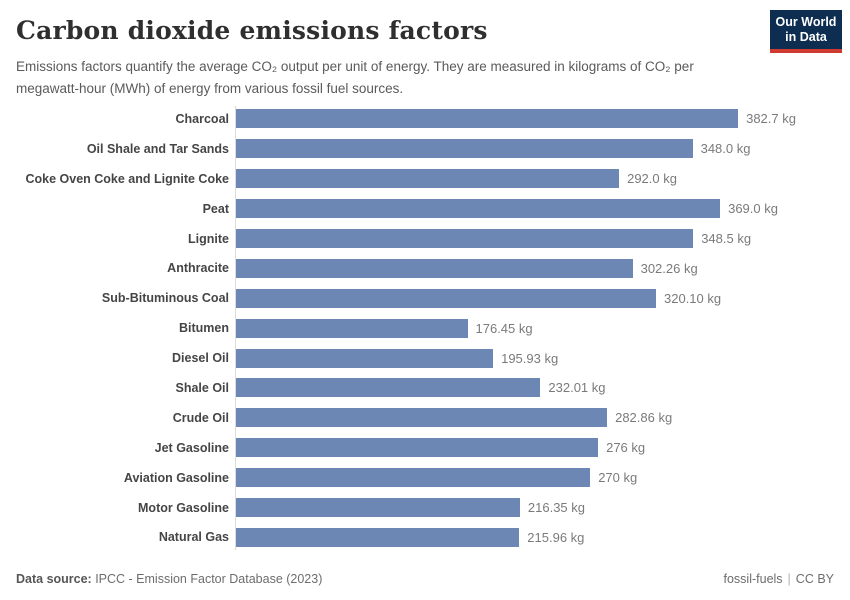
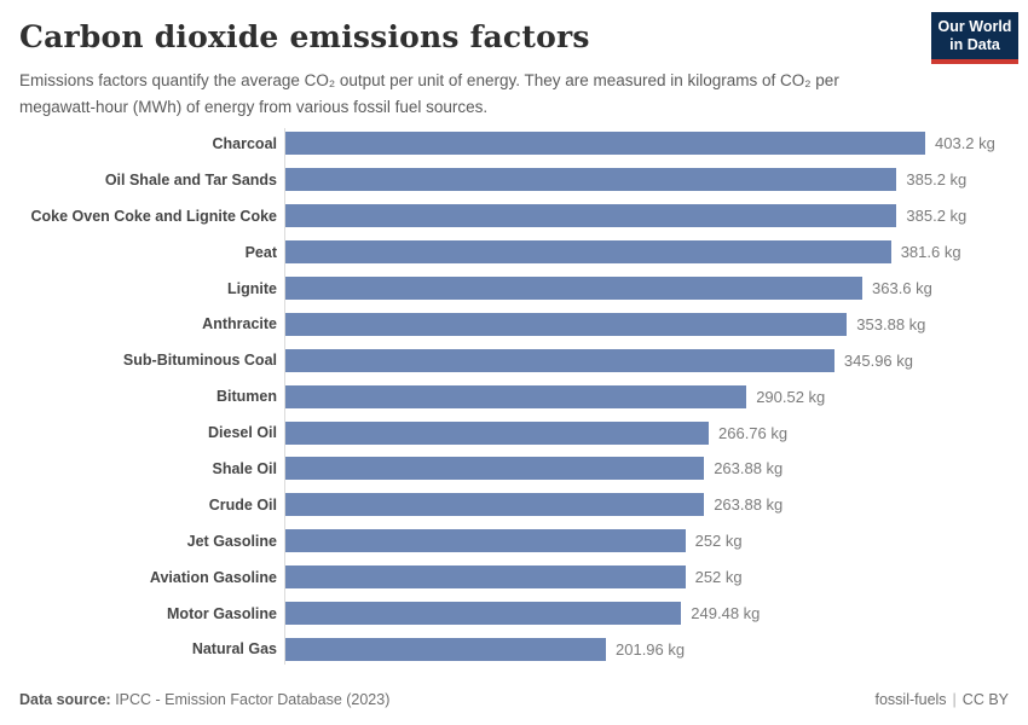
Charcoal: 382.7 -> 403.2
Oil Shale and Tar Sands: 348.0 -> 385.2
Coke Oven Coke and Lignite Coke: 292.0 -> 385.2
Peat: 369.0 -> 381.6
Lignite: 348.5 -> 363.6
Anthracite: 302.26 -> 353.88
Sub-Bituminous Coal: 320.10 -> 345.96
Bitumen: 176.45 -> 290.52
Diesel Oil: 195.93 -> 266.76
Shale Oil: 232.01 -> 263.88
Crude Oil: 282.86 -> 263.88
Jet Gasoline: 276 -> 252
Aviation Gasoline: 270 -> 252
Motor Gasoline: 216.35 -> 249.48
Natural Gas: 215.96 -> 201.96
